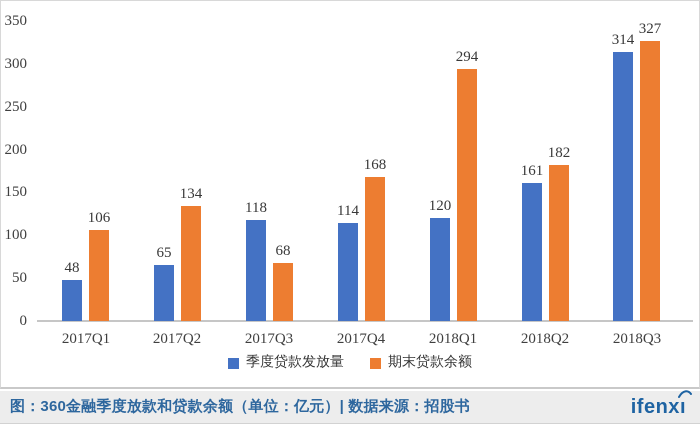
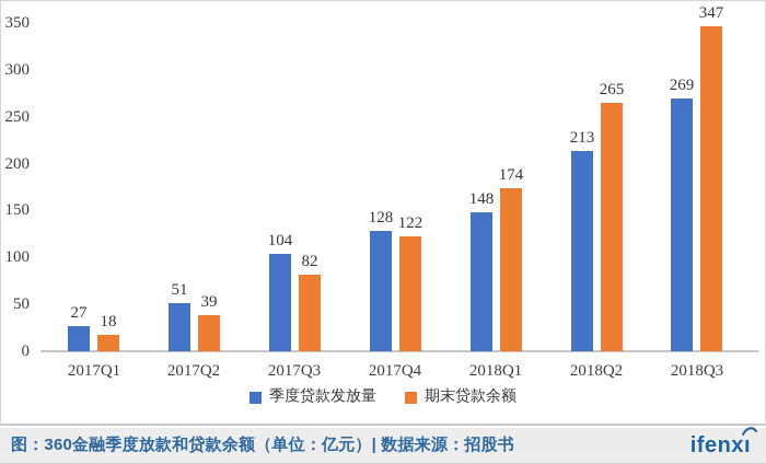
季度贷款发放量/2017Q1: 48 -> 27
期末贷款余额/2017Q1: 106 -> 18
季度贷款发放量/2017Q2: 65 -> 51
期末贷款余额/2017Q2: 134 -> 39
季度贷款发放量/2017Q3: 118 -> 104
期末贷款余额/2017Q3: 68 -> 82
季度贷款发放量/2017Q4: 114 -> 128
期末贷款余额/2017Q4: 168 -> 122
季度贷款发放量/2018Q1: 120 -> 148
期末贷款余额/2018Q1: 294 -> 174
季度贷款发放量/2018Q2: 161 -> 213
期末贷款余额/2018Q2: 182 -> 265
季度贷款发放量/2018Q3: 314 -> 269
期末贷款余额/2018Q3: 327 -> 347
